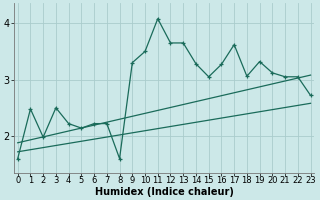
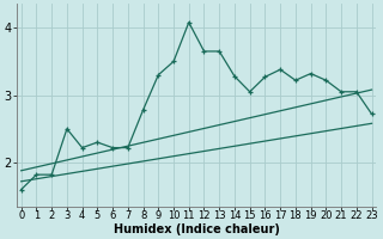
1: 2.48 -> 1.82
2: 1.98 -> 1.82
5: 2.14 -> 2.30
8: 1.60 -> 2.78
17: 3.62 -> 3.38
18: 3.06 -> 3.22
20: 3.12 -> 3.22
